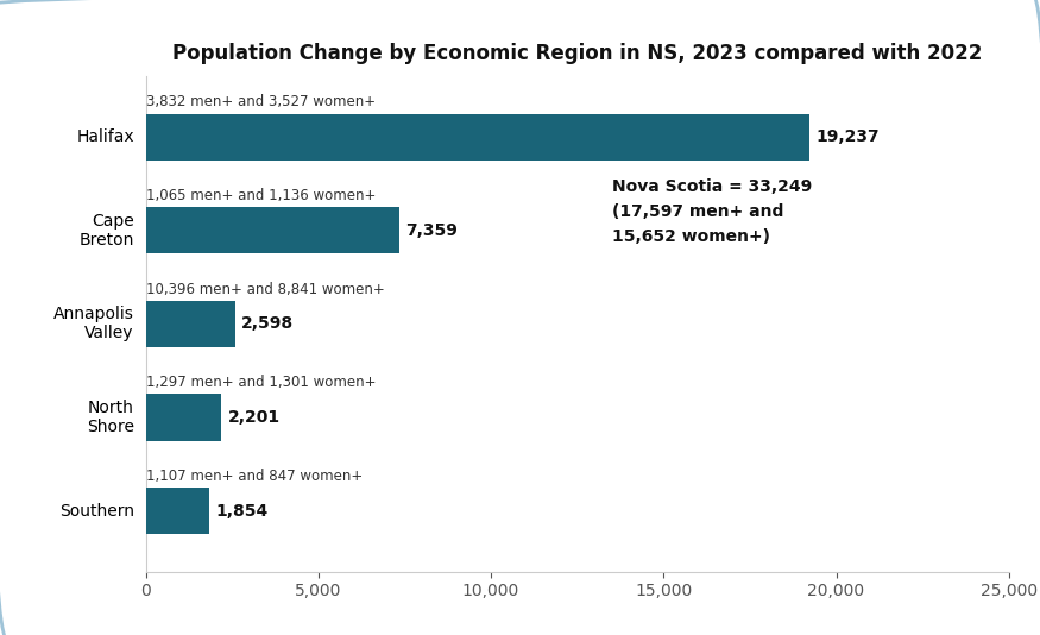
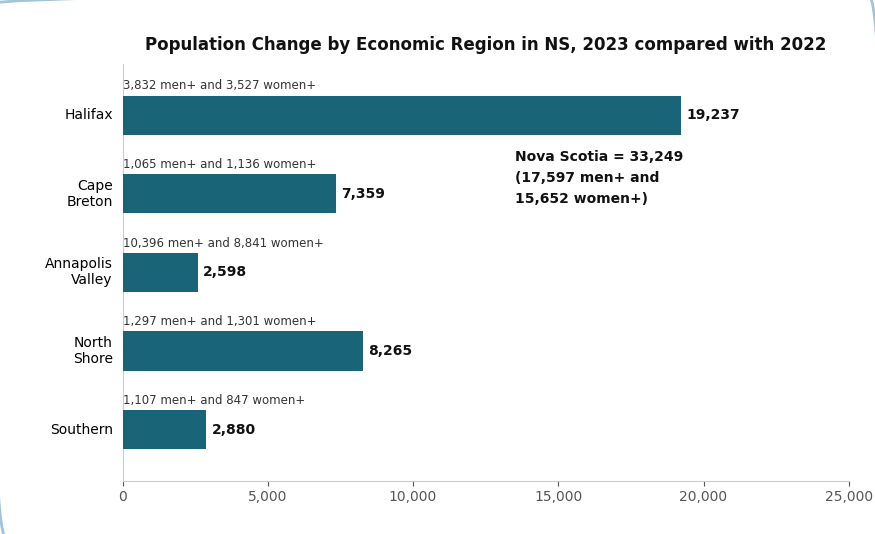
North Shore: 2,201 -> 8,265
Southern: 1,854 -> 2,880
